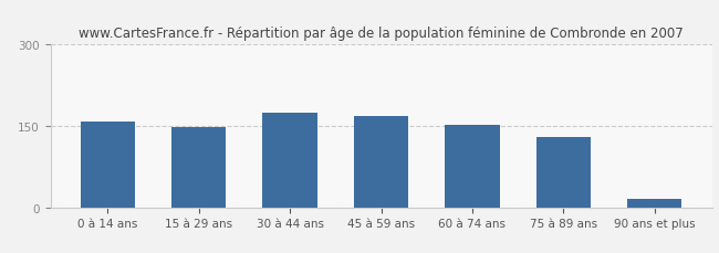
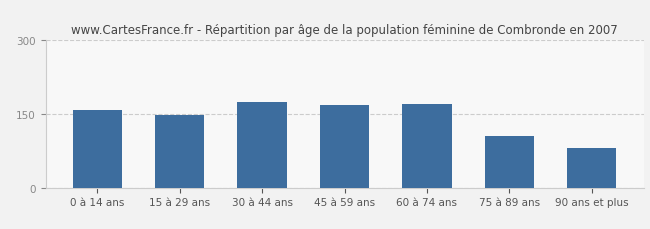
60 à 74 ans: 153 -> 170
75 à 89 ans: 130 -> 105
90 ans et plus: 15 -> 80
